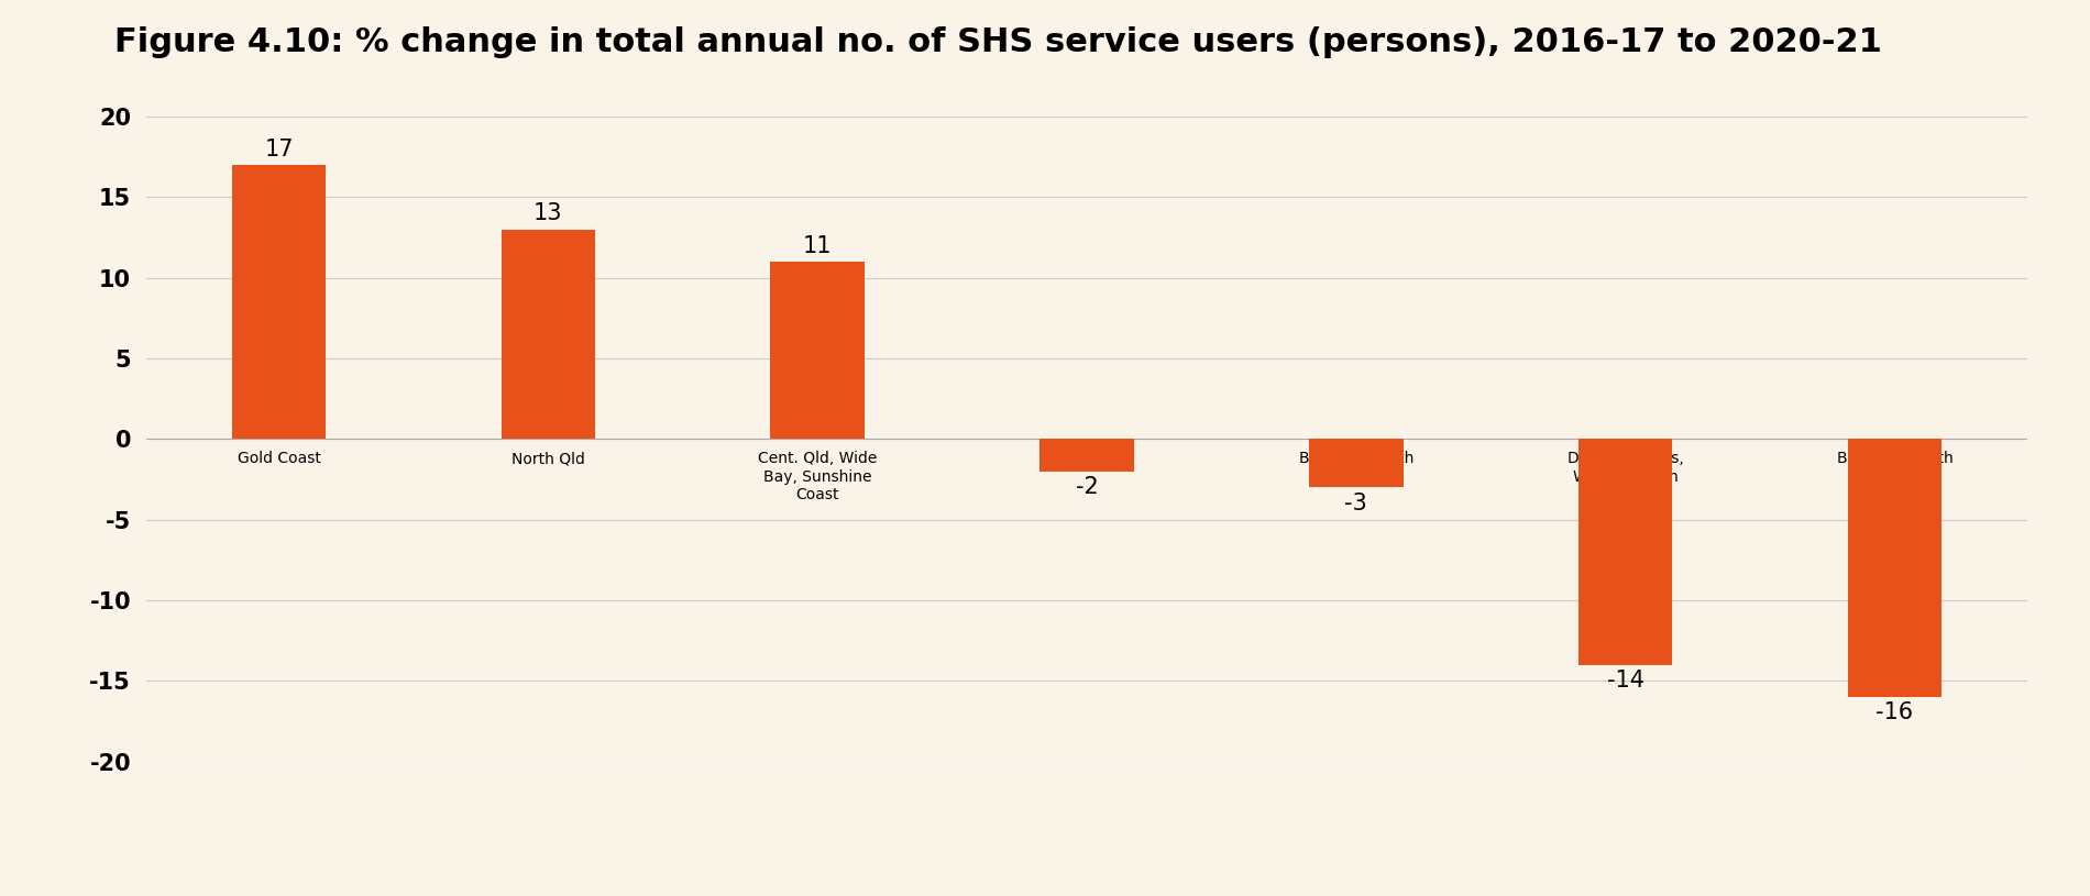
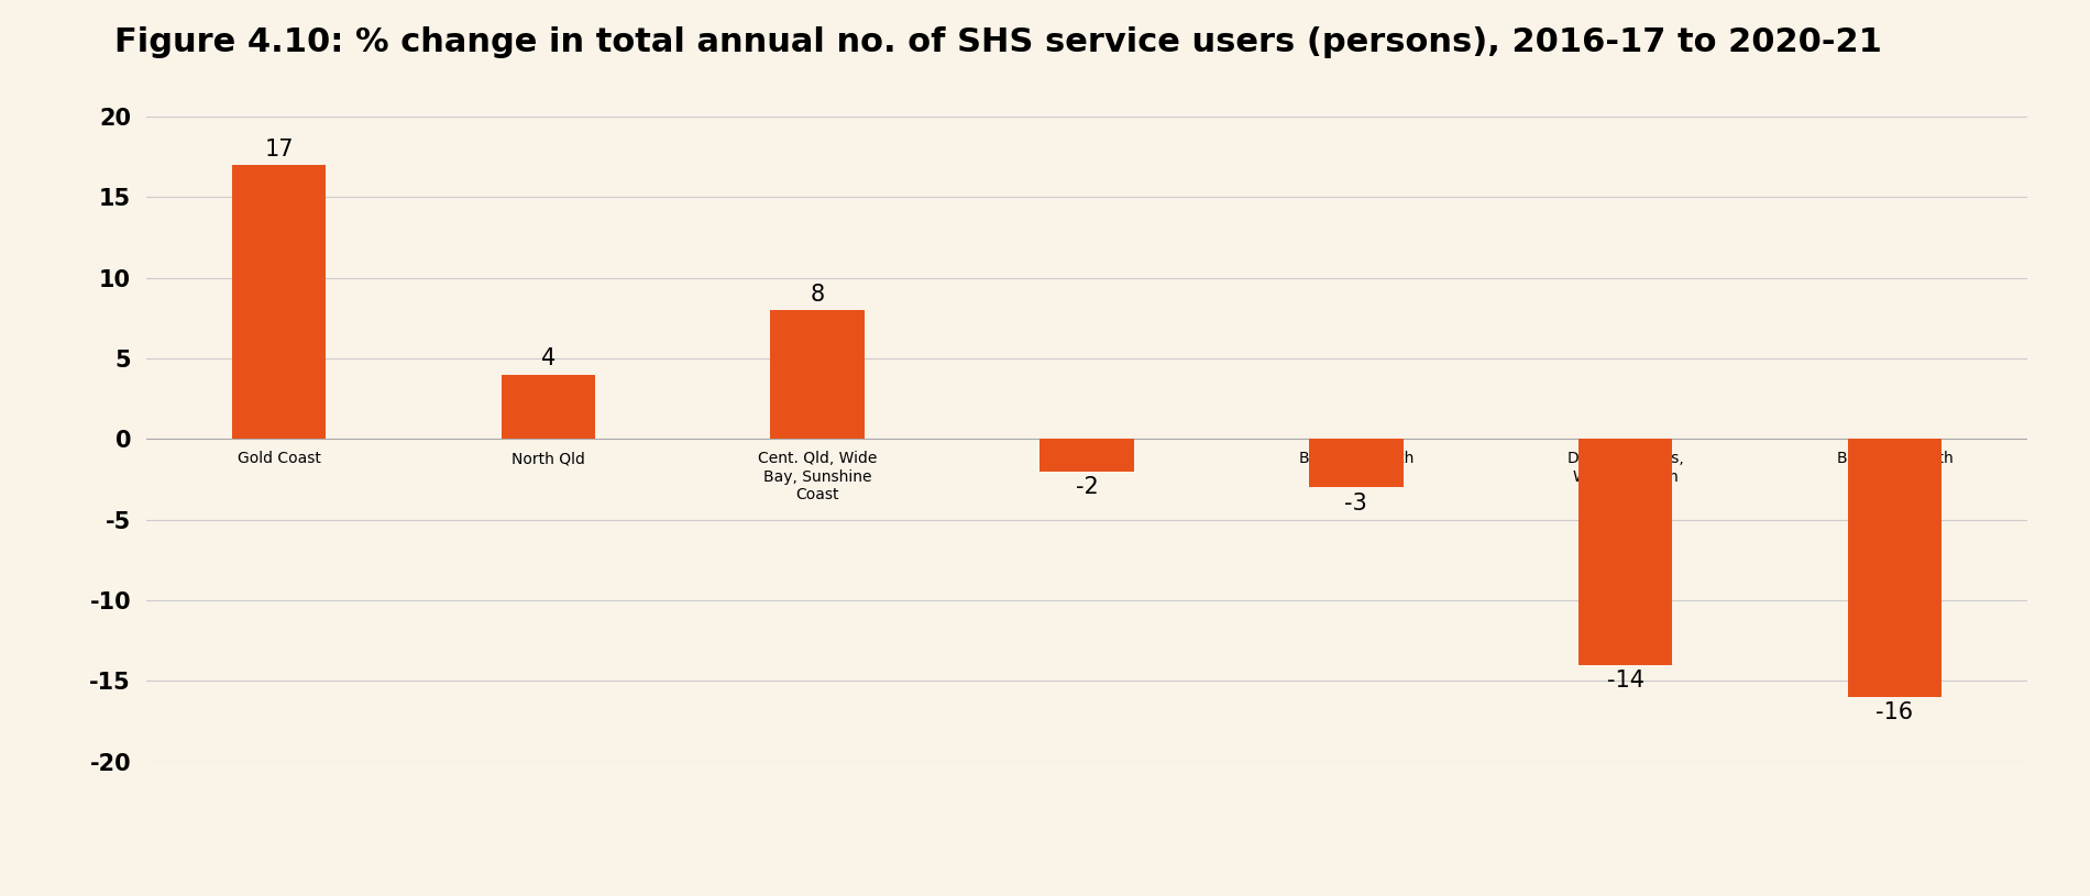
North Qld: 13 -> 4
Cent. Qld, Wide Bay, Sunshine Coast: 11 -> 8
